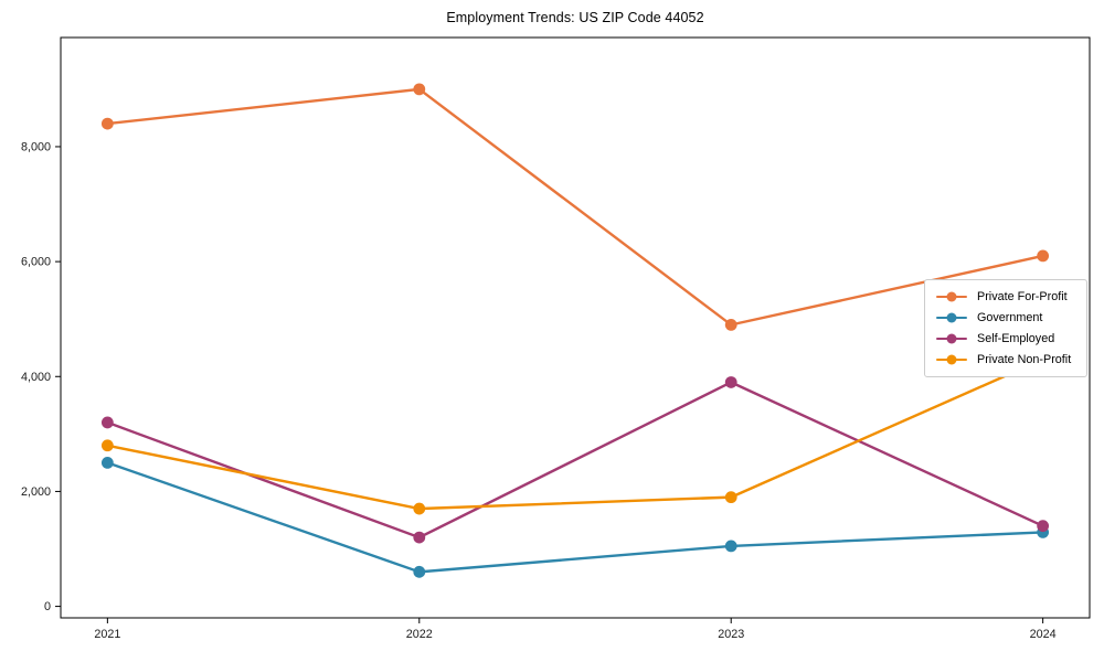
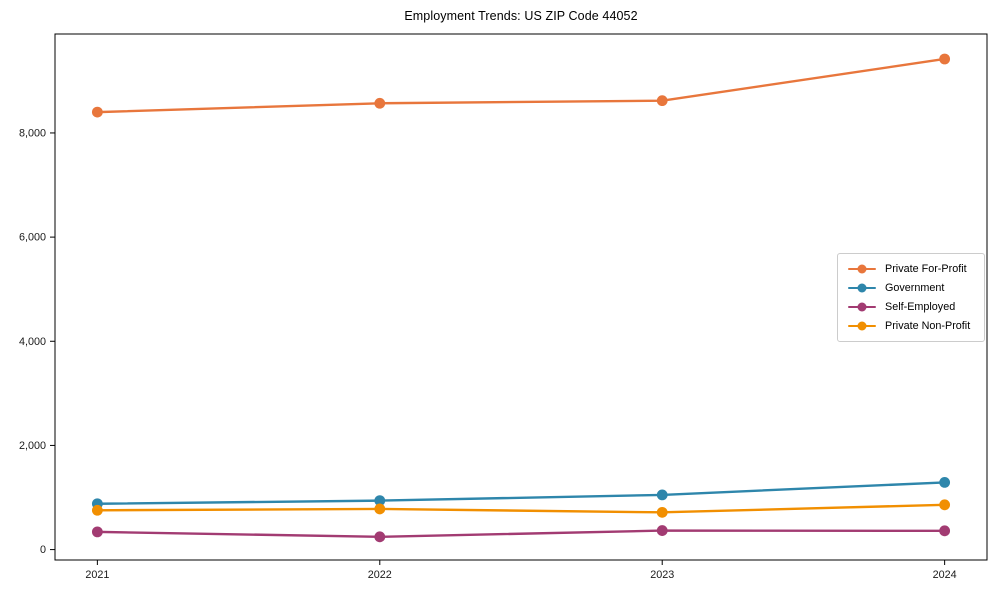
Government/2021: 2500 -> 900
Self-Employed/2021: 3200 -> 300
Private Non-Profit/2021: 2800 -> 800
Private For-Profit/2022: 9000 -> 8600
Government/2022: 600 -> 900
Self-Employed/2022: 1200 -> 200
Private Non-Profit/2022: 1700 -> 800
Private For-Profit/2023: 4900 -> 8600
Self-Employed/2023: 3900 -> 400
Private Non-Profit/2023: 1900 -> 700
Private For-Profit/2024: 6100 -> 9400
Self-Employed/2024: 1400 -> 400
Private Non-Profit/2024: 4300 -> 900
